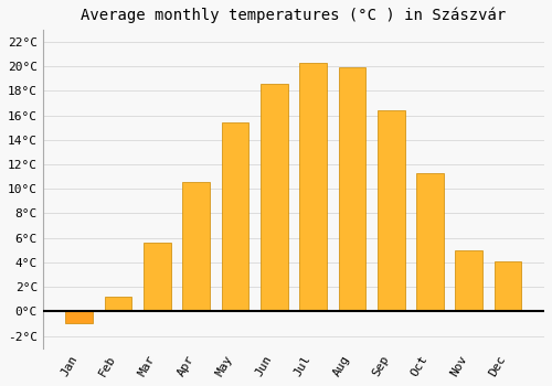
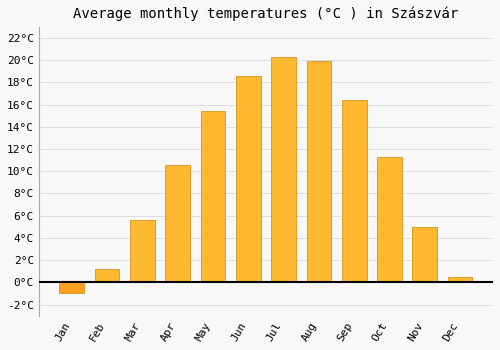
Dec: 4.1°C -> 0.5°C
